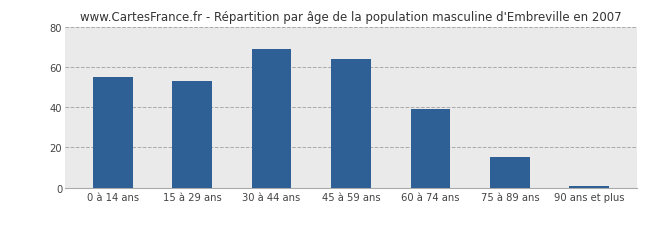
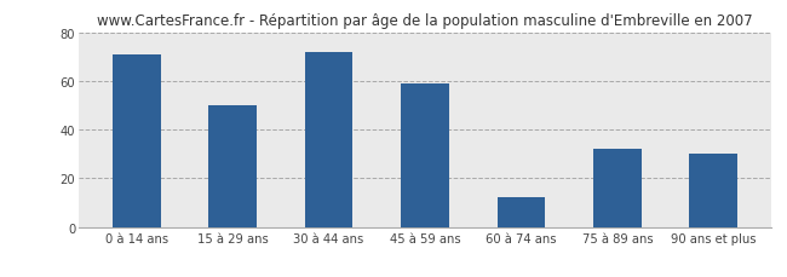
0 à 14 ans: 55 -> 71
15 à 29 ans: 53 -> 50
30 à 44 ans: 69 -> 72
45 à 59 ans: 64 -> 59
60 à 74 ans: 39 -> 12
75 à 89 ans: 15 -> 32
90 ans et plus: 1 -> 30
